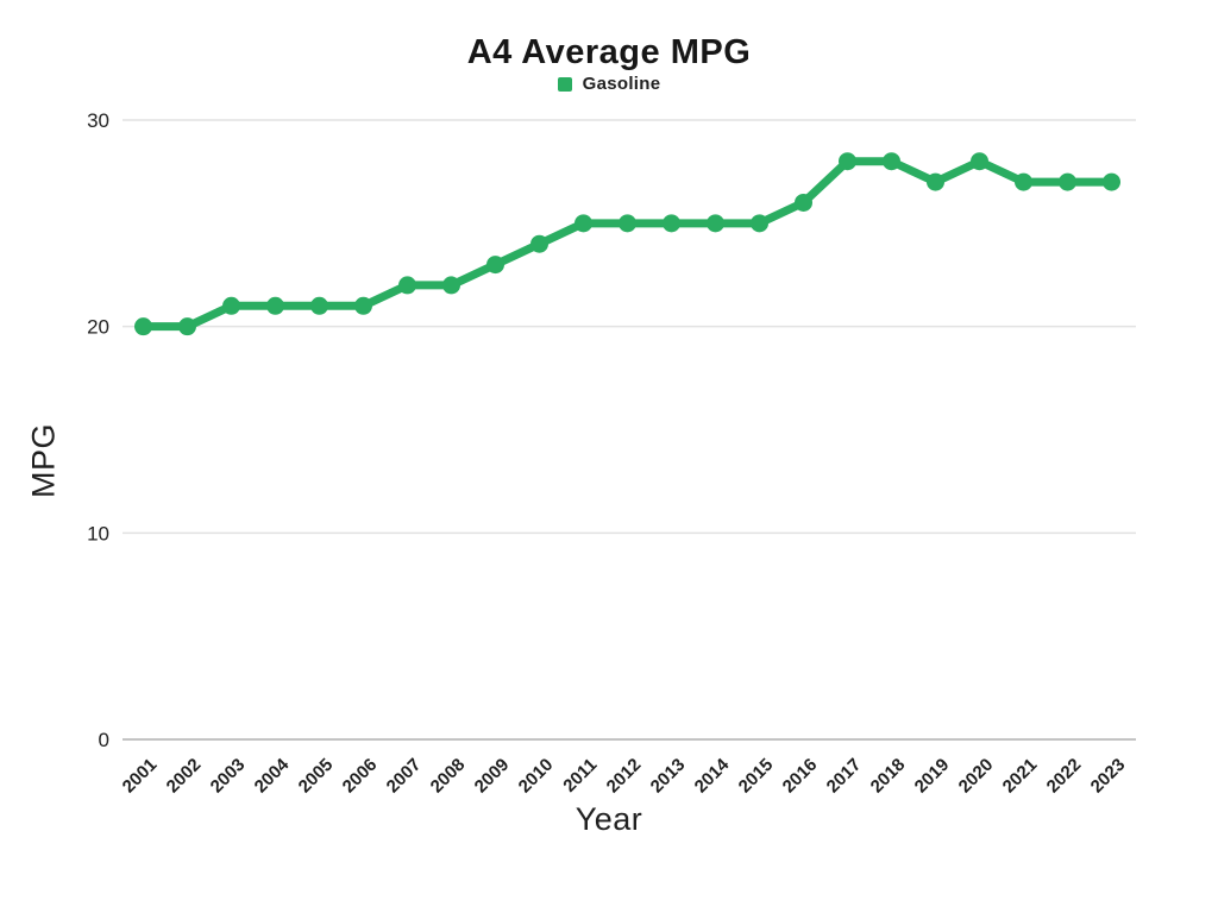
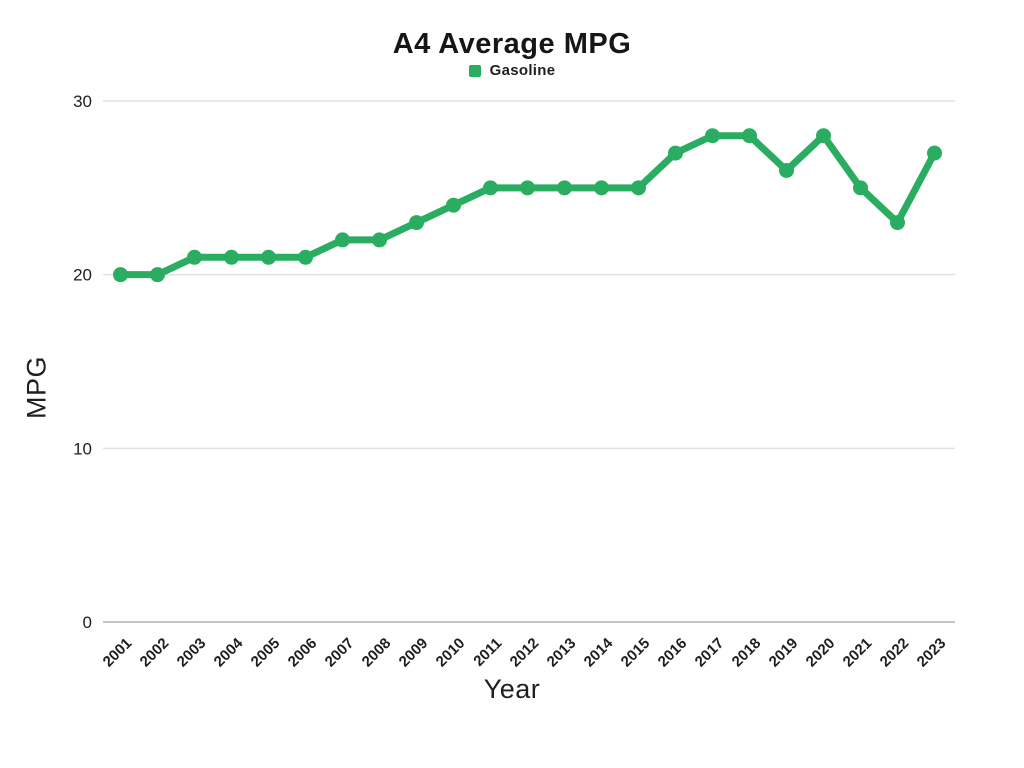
2016: 26 -> 27
2019: 27 -> 26
2021: 27 -> 25
2022: 27 -> 23
